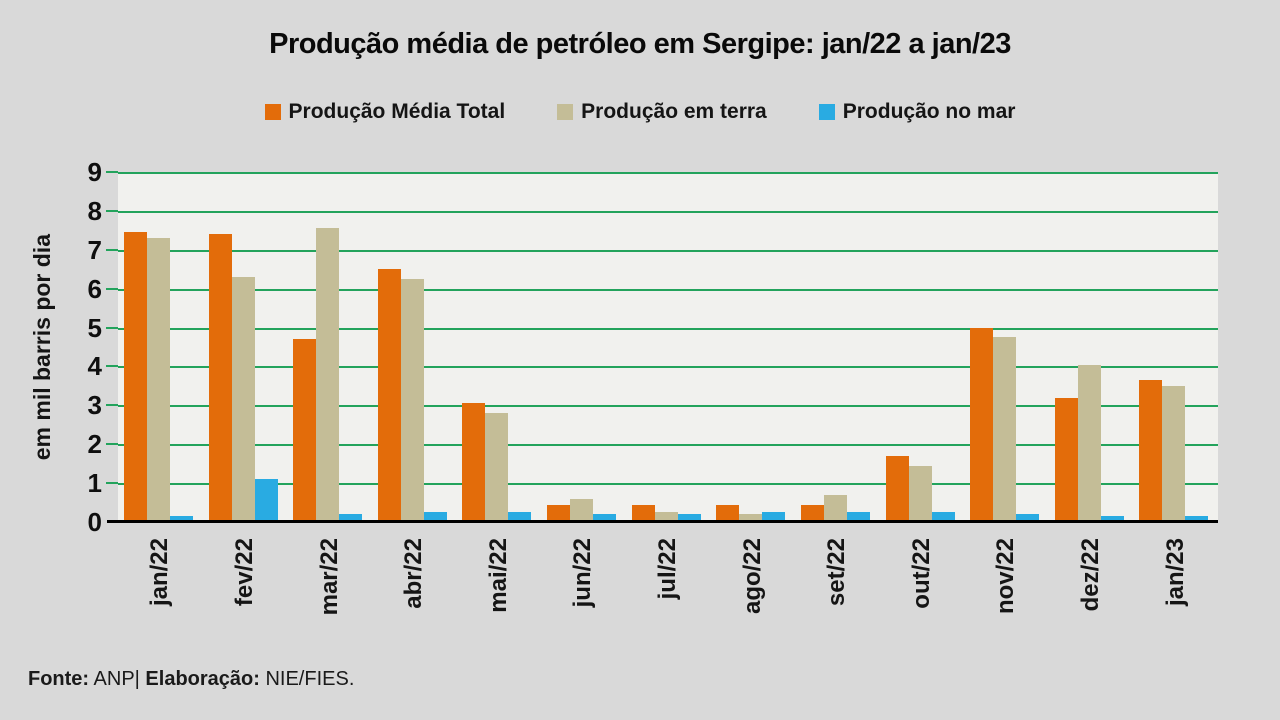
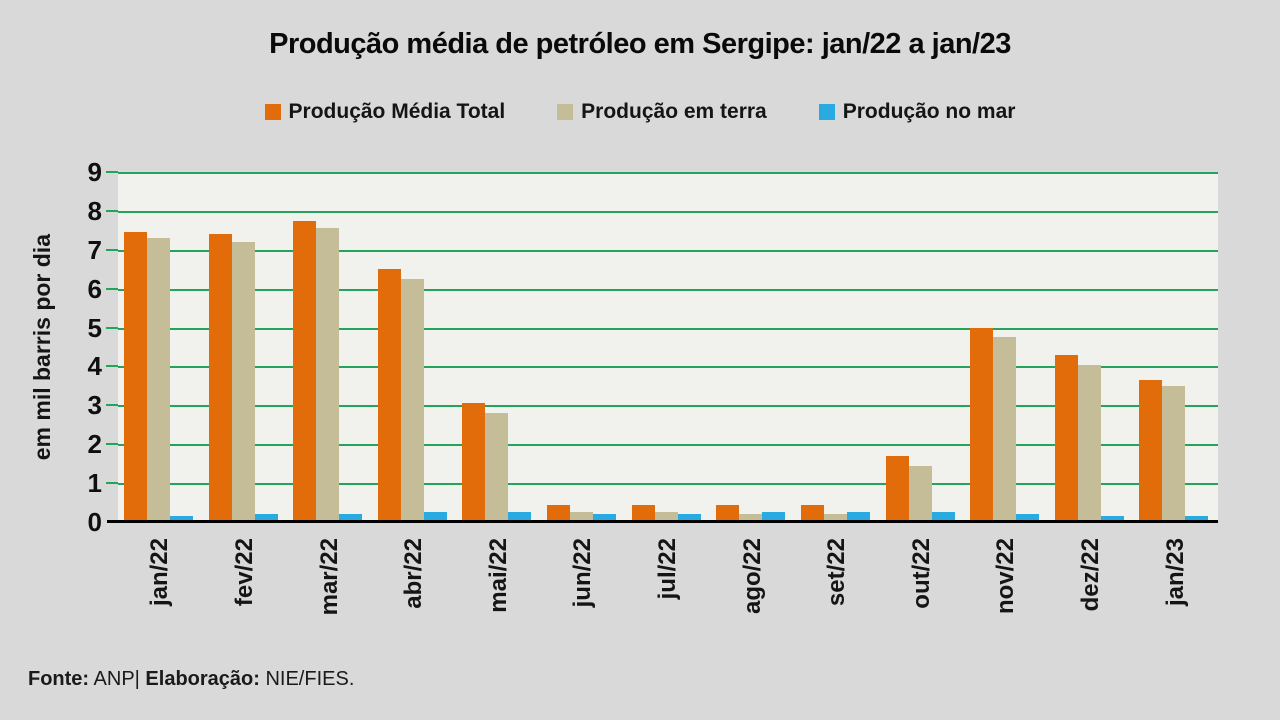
Produção em terra/fev/22: 6.3 -> 7.2
Produção no mar/fev/22: 1.1 -> 0.2
Produção Média Total/mar/22: 4.7 -> 7.8
Produção em terra/jun/22: 0.6 -> 0.2
Produção em terra/set/22: 0.7 -> 0.2
Produção Média Total/dez/22: 3.2 -> 4.3
